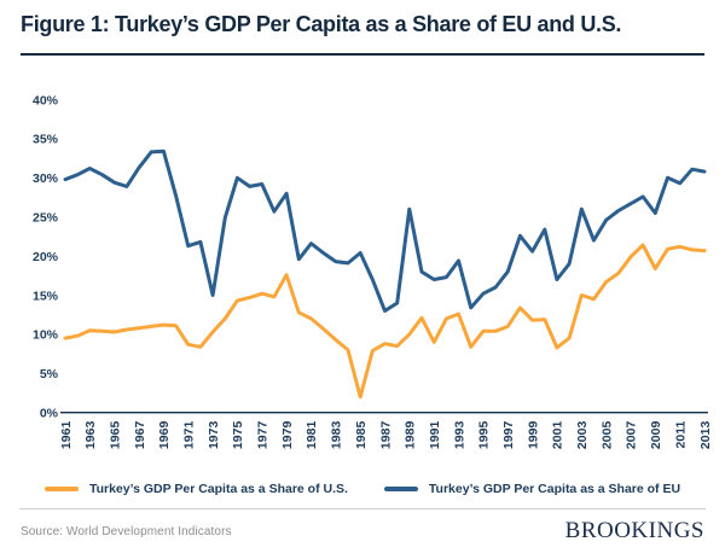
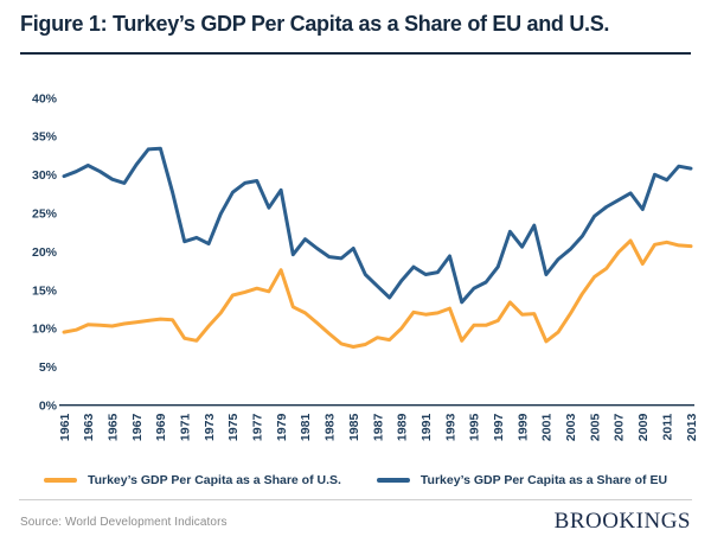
Turkey’s GDP Per Capita as a Share of EU/1973: 15% -> 21%
Turkey’s GDP Per Capita as a Share of EU/1975: 30% -> 28%
Turkey’s GDP Per Capita as a Share of U.S./1985: 2% -> 8%
Turkey’s GDP Per Capita as a Share of EU/1987: 13% -> 16%
Turkey’s GDP Per Capita as a Share of EU/1989: 26% -> 16%
Turkey’s GDP Per Capita as a Share of U.S./1991: 9% -> 12%
Turkey’s GDP Per Capita as a Share of U.S./2003: 15% -> 12%
Turkey’s GDP Per Capita as a Share of EU/2003: 26% -> 20%
